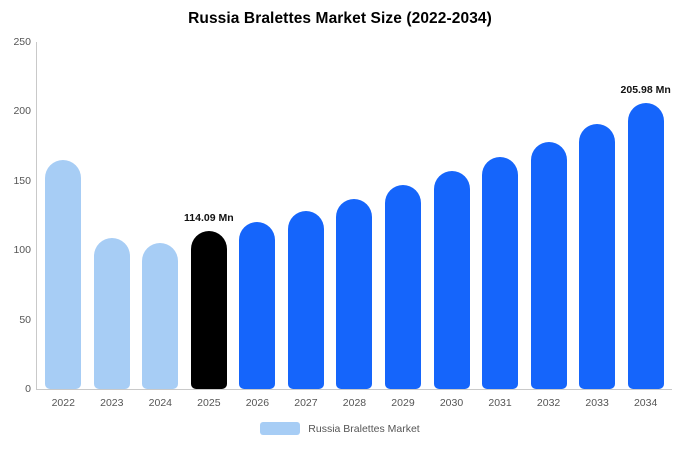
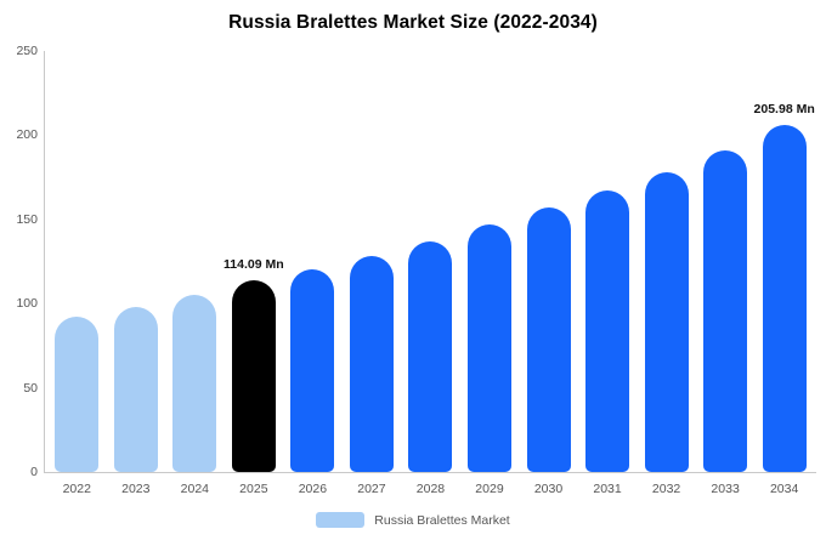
2022: 165 -> 92
2023: 109 -> 98
